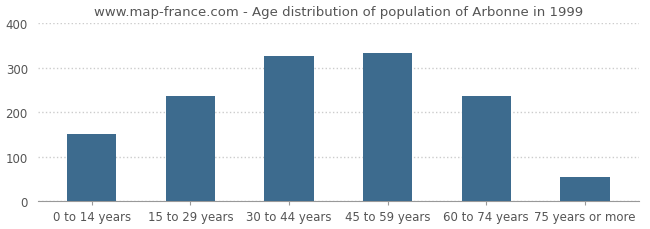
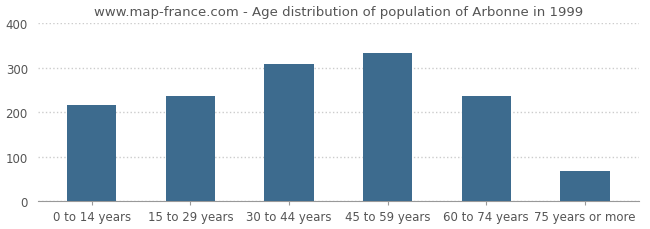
0 to 14 years: 150 -> 215
30 to 44 years: 325 -> 308
75 years or more: 55 -> 68
